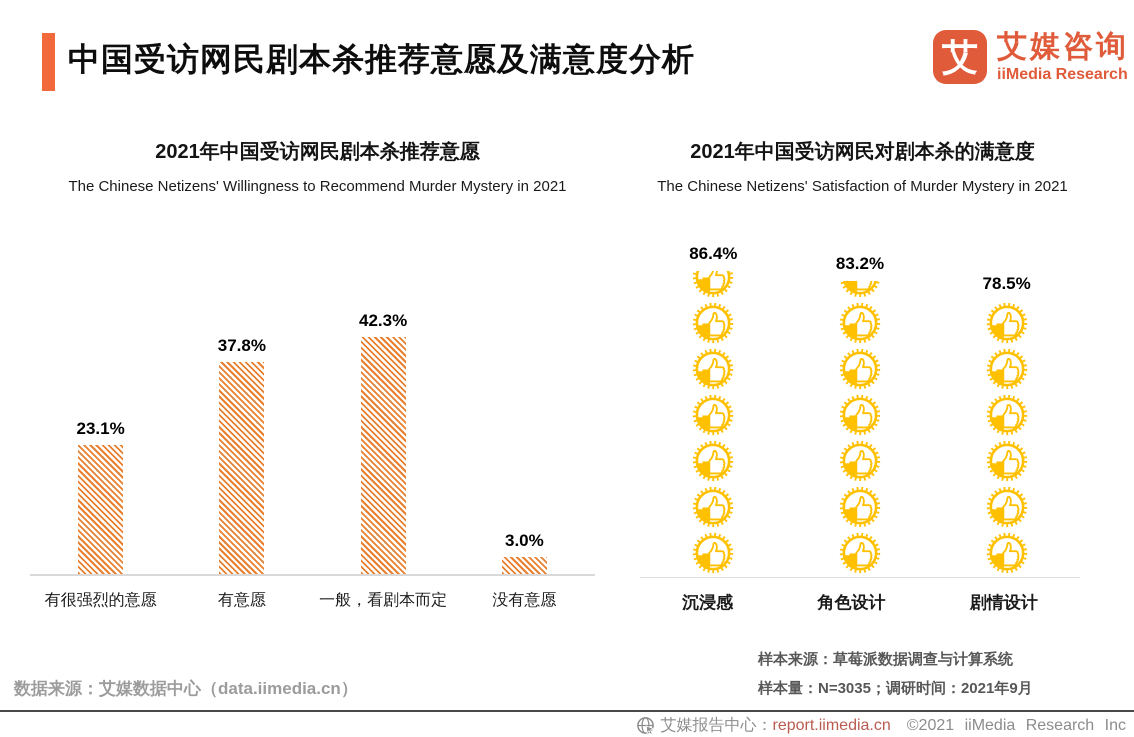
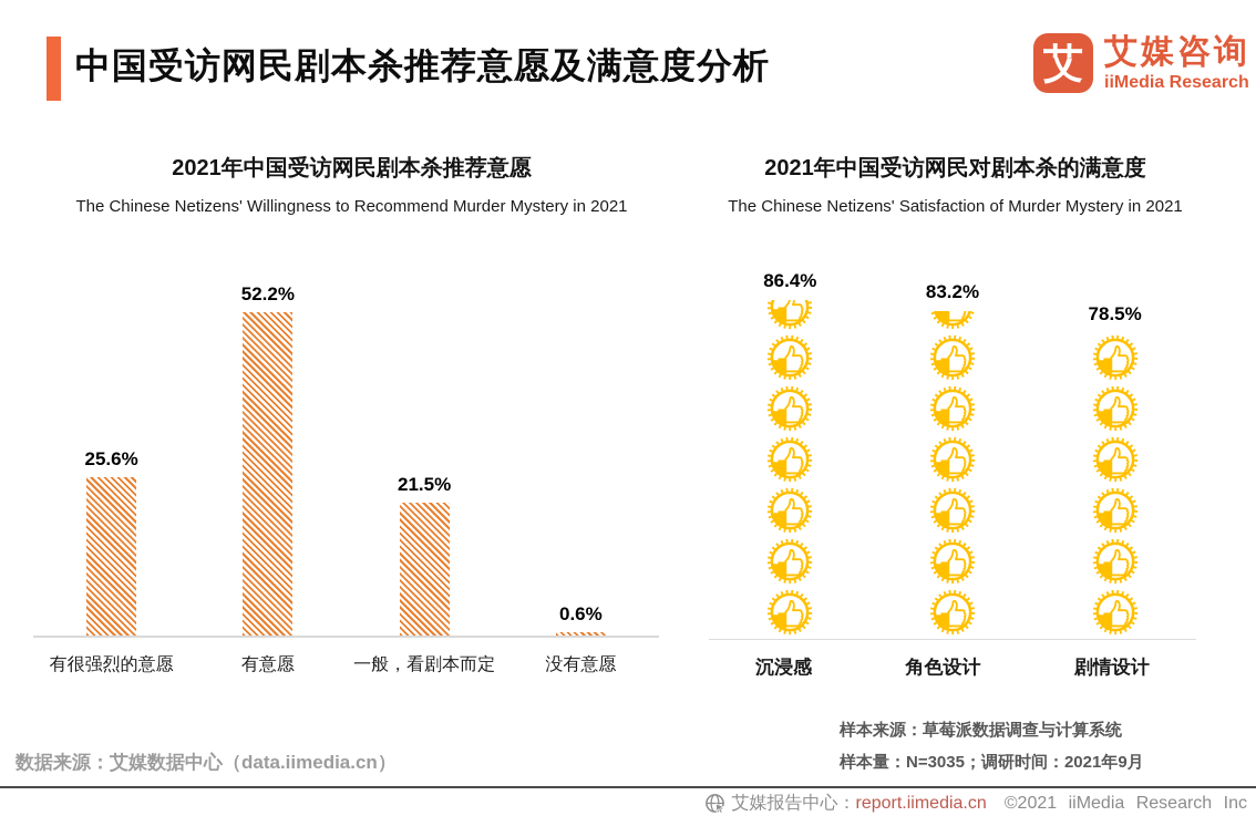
2021年中国受访网民剧本杀推荐意愿/有很强烈的意愿: 23.1% -> 25.6%
2021年中国受访网民剧本杀推荐意愿/有意愿: 37.8% -> 52.2%
2021年中国受访网民剧本杀推荐意愿/一般，看剧本而定: 42.3% -> 21.5%
2021年中国受访网民剧本杀推荐意愿/没有意愿: 3.0% -> 0.6%
